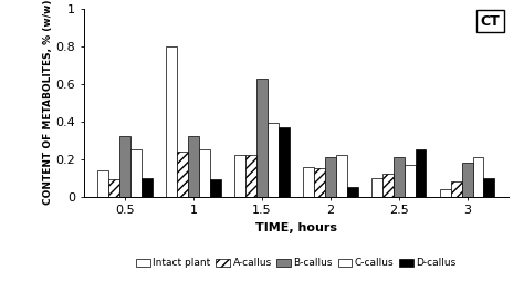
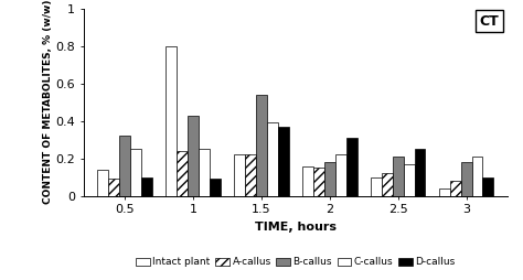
B-callus/1: 0.32 -> 0.43
B-callus/1.5: 0.63 -> 0.54
B-callus/2: 0.21 -> 0.18
D-callus/2: 0.05 -> 0.31
